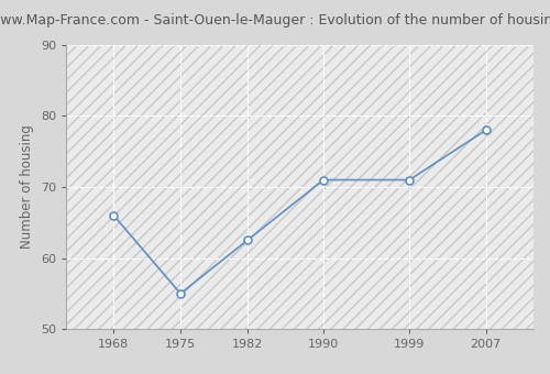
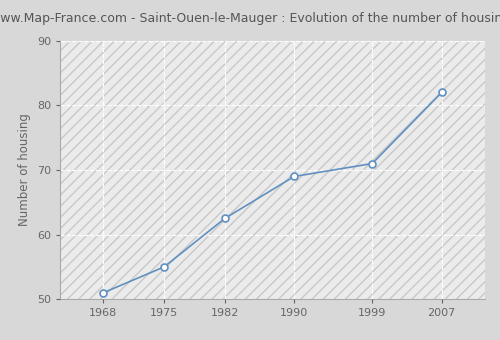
1968: 66.0 -> 51.0
1990: 71.0 -> 69.0
2007: 78.0 -> 82.0
